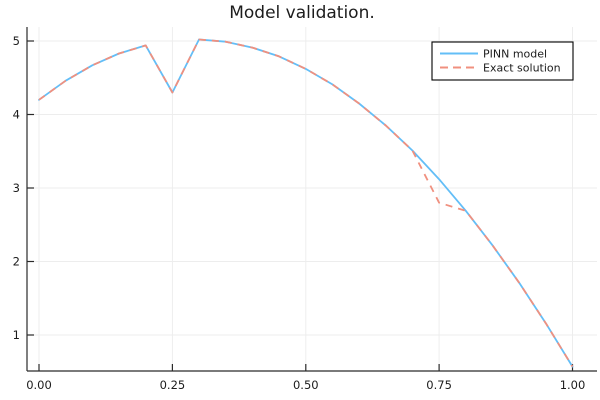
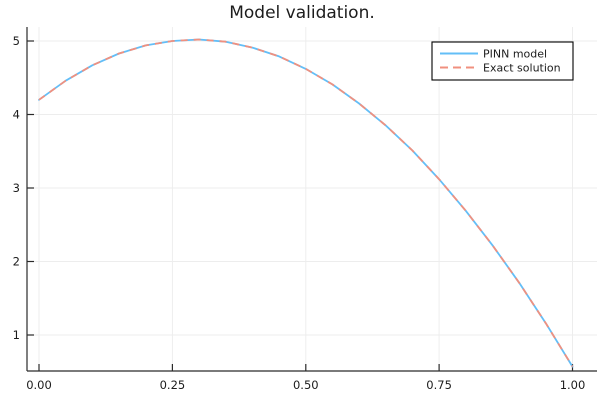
PINN model/0.25: 4.3 -> 5.0
Exact solution/0.25: 4.3 -> 5.0
Exact solution/0.75: 2.8 -> 3.1
